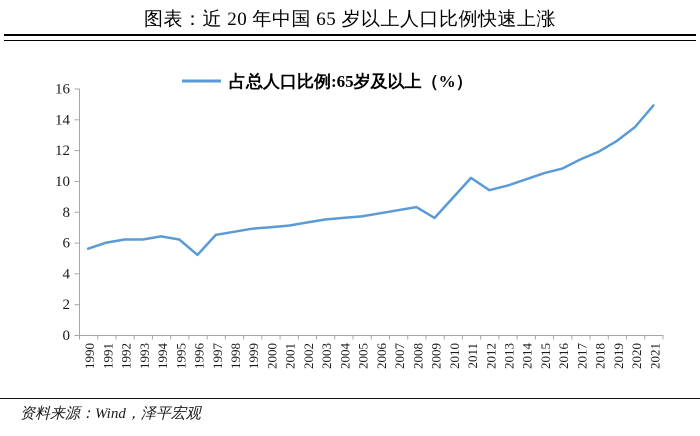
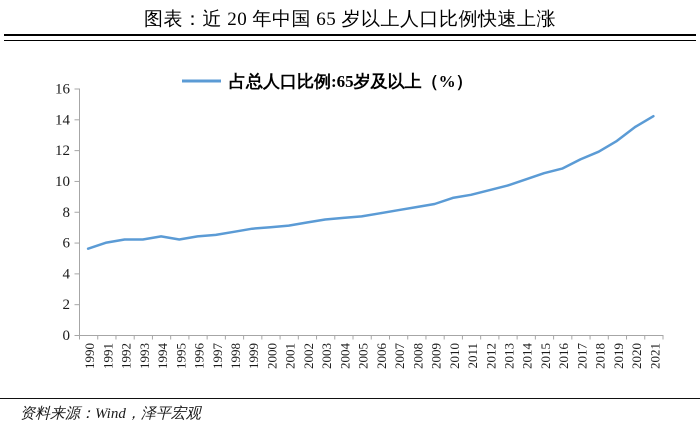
1996: 5.2 -> 6.4
2009: 7.6 -> 8.5
2011: 10.2 -> 9.1
2021: 14.9 -> 14.2
